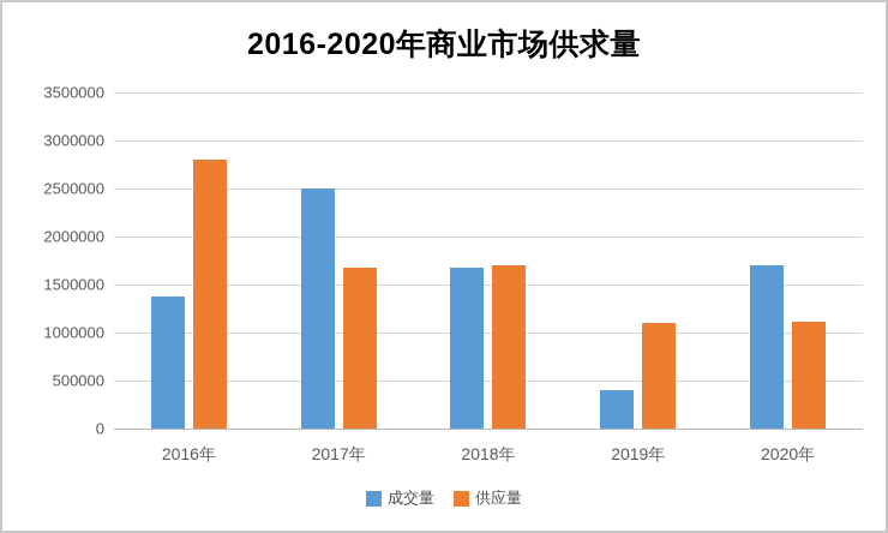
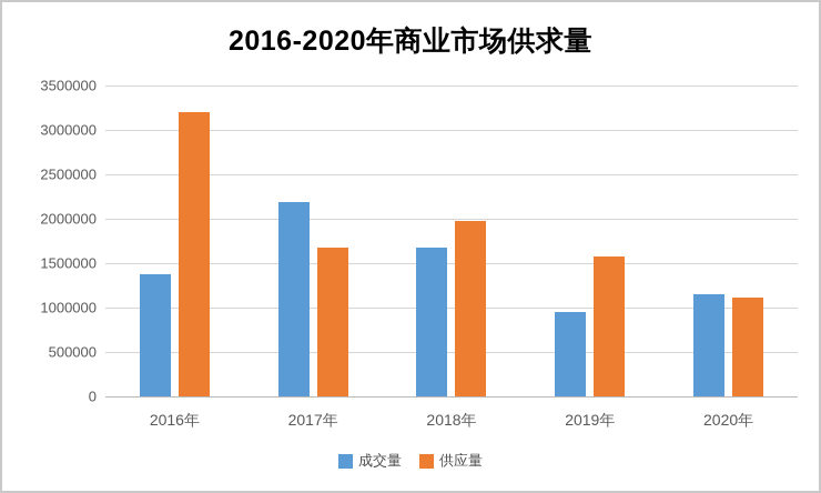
供应量/2016年: 2800000 -> 3200000
成交量/2017年: 2500000 -> 2200000
供应量/2018年: 1700000 -> 2000000
成交量/2019年: 400000 -> 1000000
供应量/2019年: 1100000 -> 1600000
成交量/2020年: 1700000 -> 1200000
